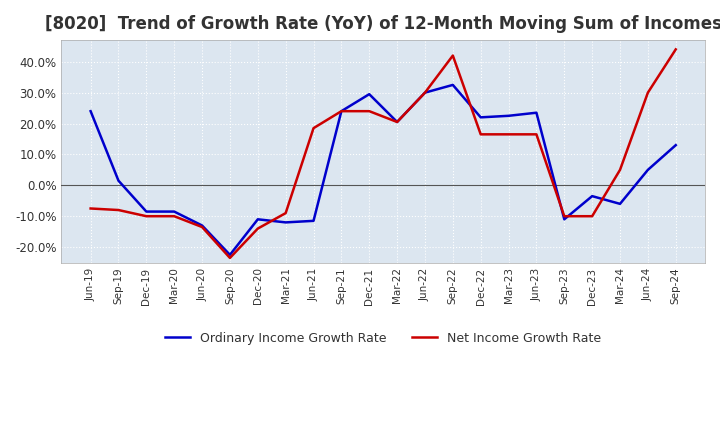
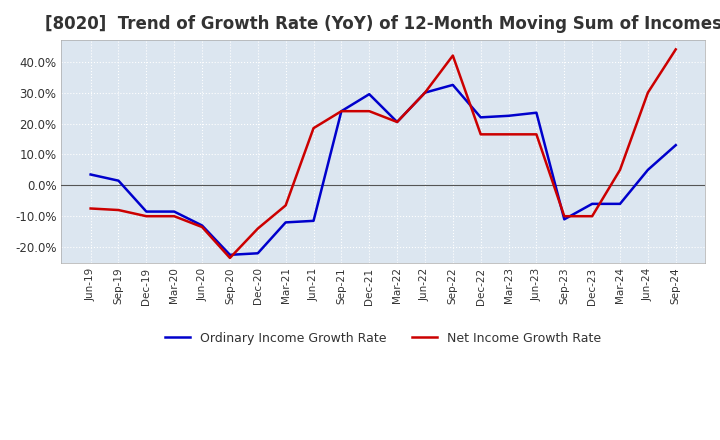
Ordinary Income Growth Rate/Jun-19: 24.0% -> 3.5%
Ordinary Income Growth Rate/Dec-20: -11.0% -> -22.0%
Net Income Growth Rate/Mar-21: -9.0% -> -6.5%
Ordinary Income Growth Rate/Dec-23: -3.5% -> -6.0%
